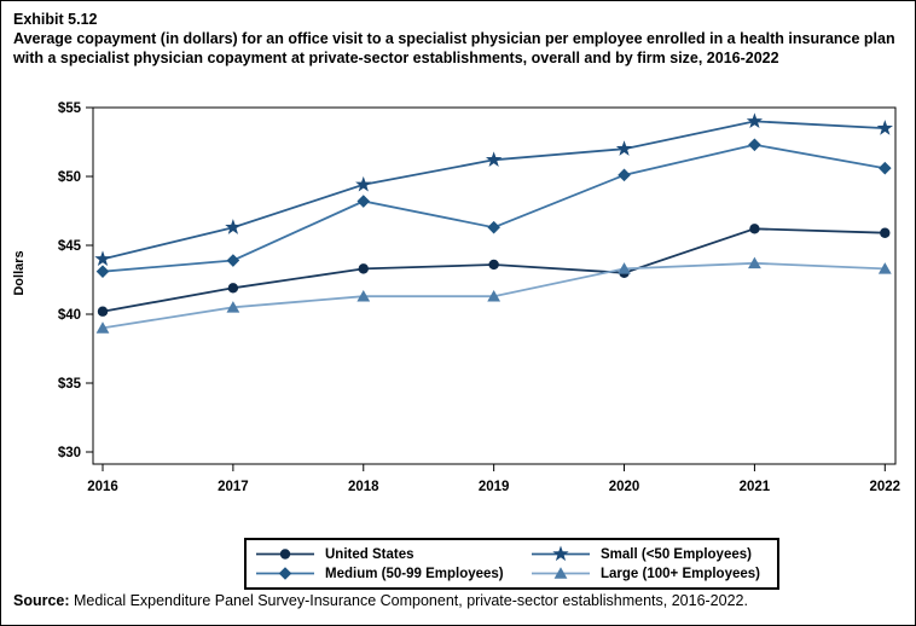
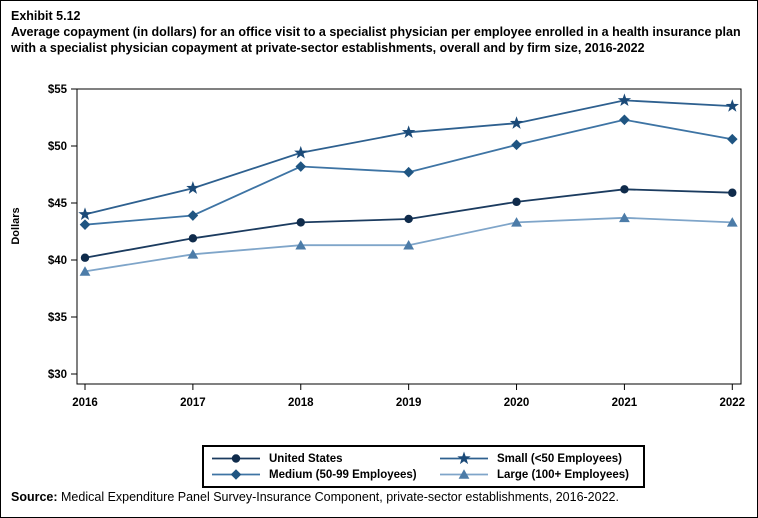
Medium (50-99 Employees)/2019: $46.3 -> $47.7
United States/2020: $43.0 -> $45.1
